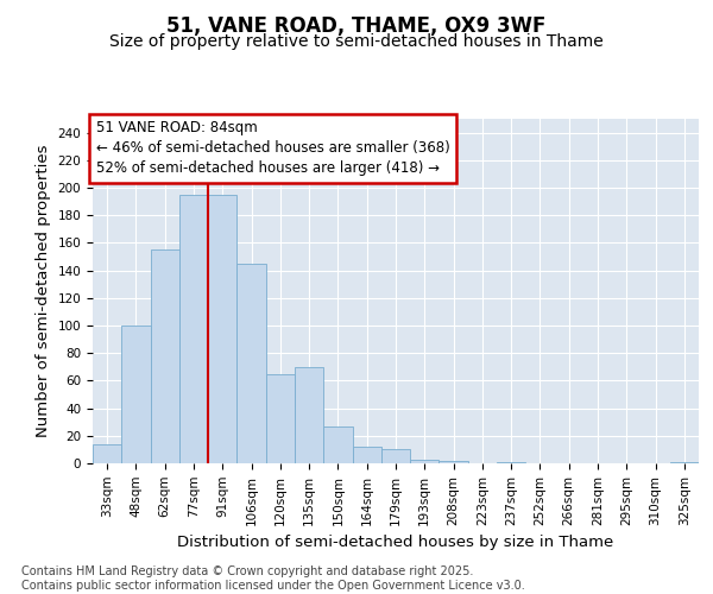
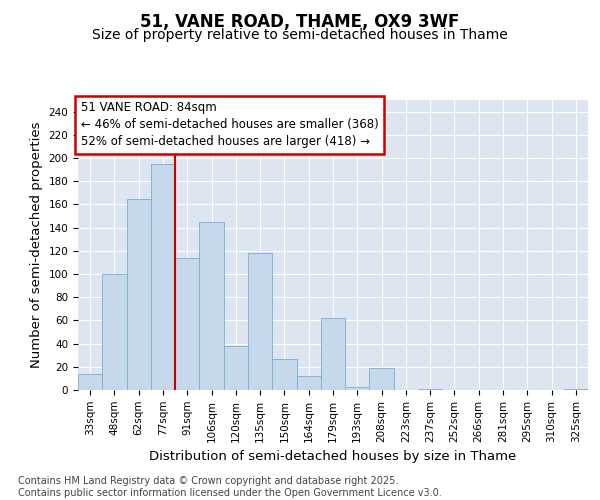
62sqm: 155 -> 165
91sqm: 195 -> 114
120sqm: 65 -> 38
135sqm: 70 -> 118
179sqm: 10 -> 62
208sqm: 2 -> 19
